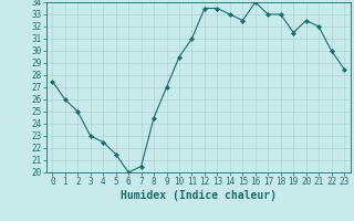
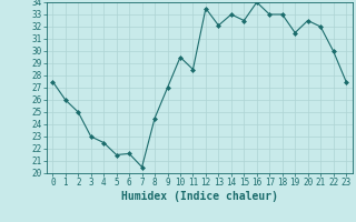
6: 20.0 -> 21.6
11: 31.0 -> 28.5
13: 33.5 -> 32.1
23: 28.5 -> 27.5
